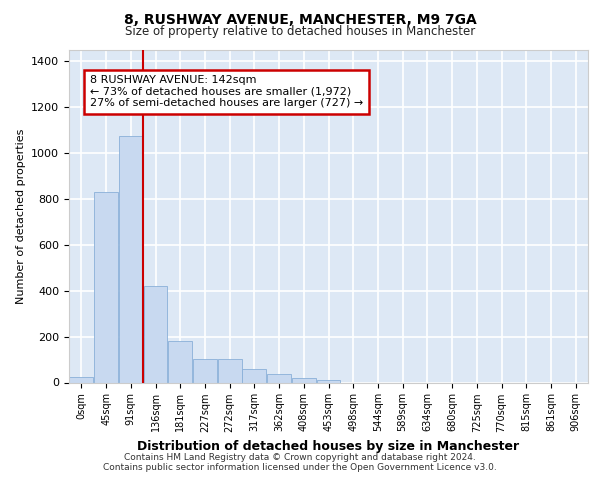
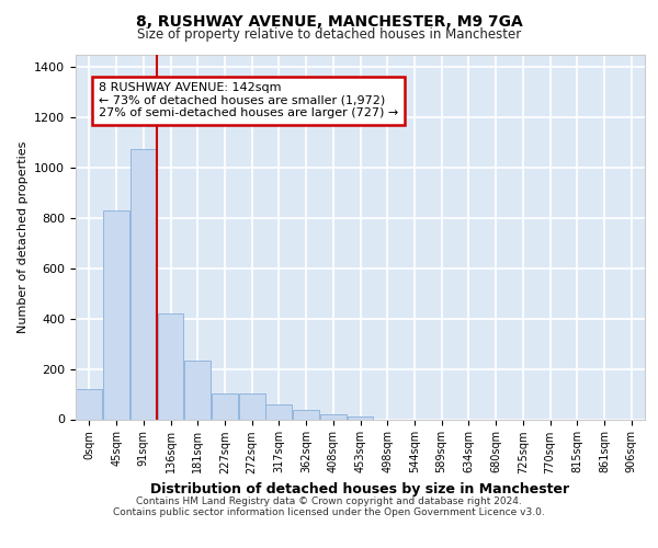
0sqm: 25 -> 120
181sqm: 180 -> 235
